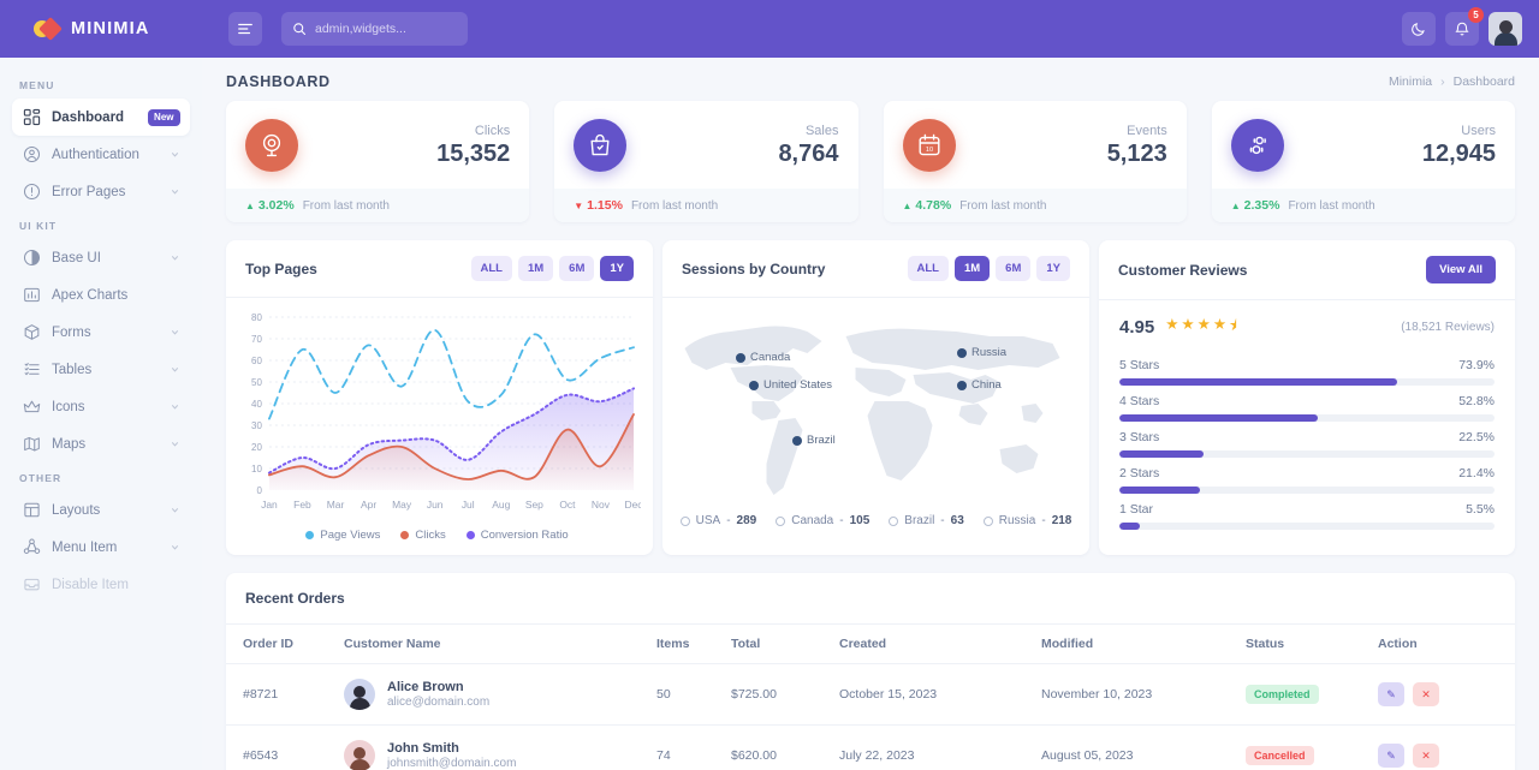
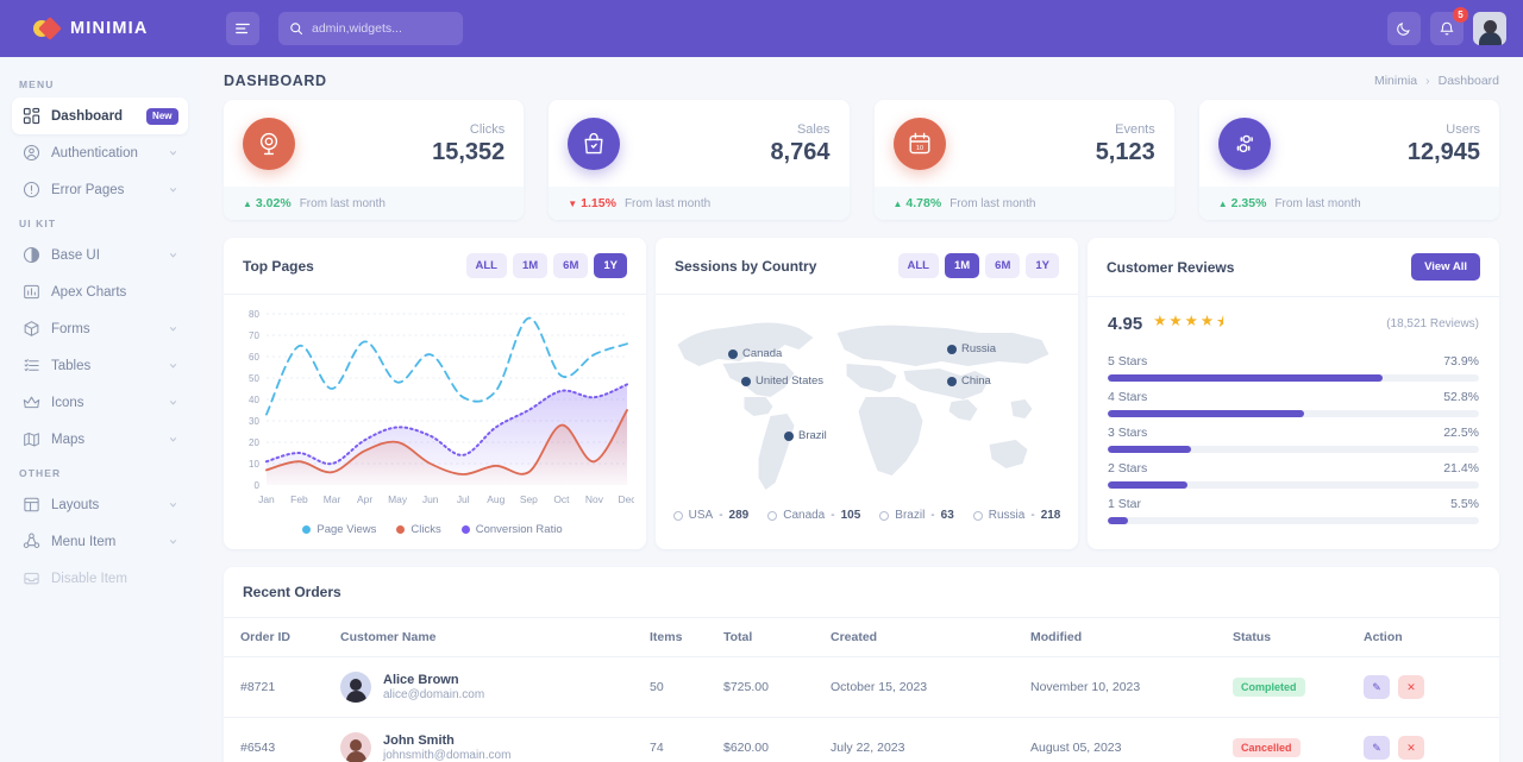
Conversion Ratio/Jan: 8 -> 11
Conversion Ratio/May: 23 -> 27
Page Views/Jun: 74 -> 61
Page Views/Sep: 72 -> 78
